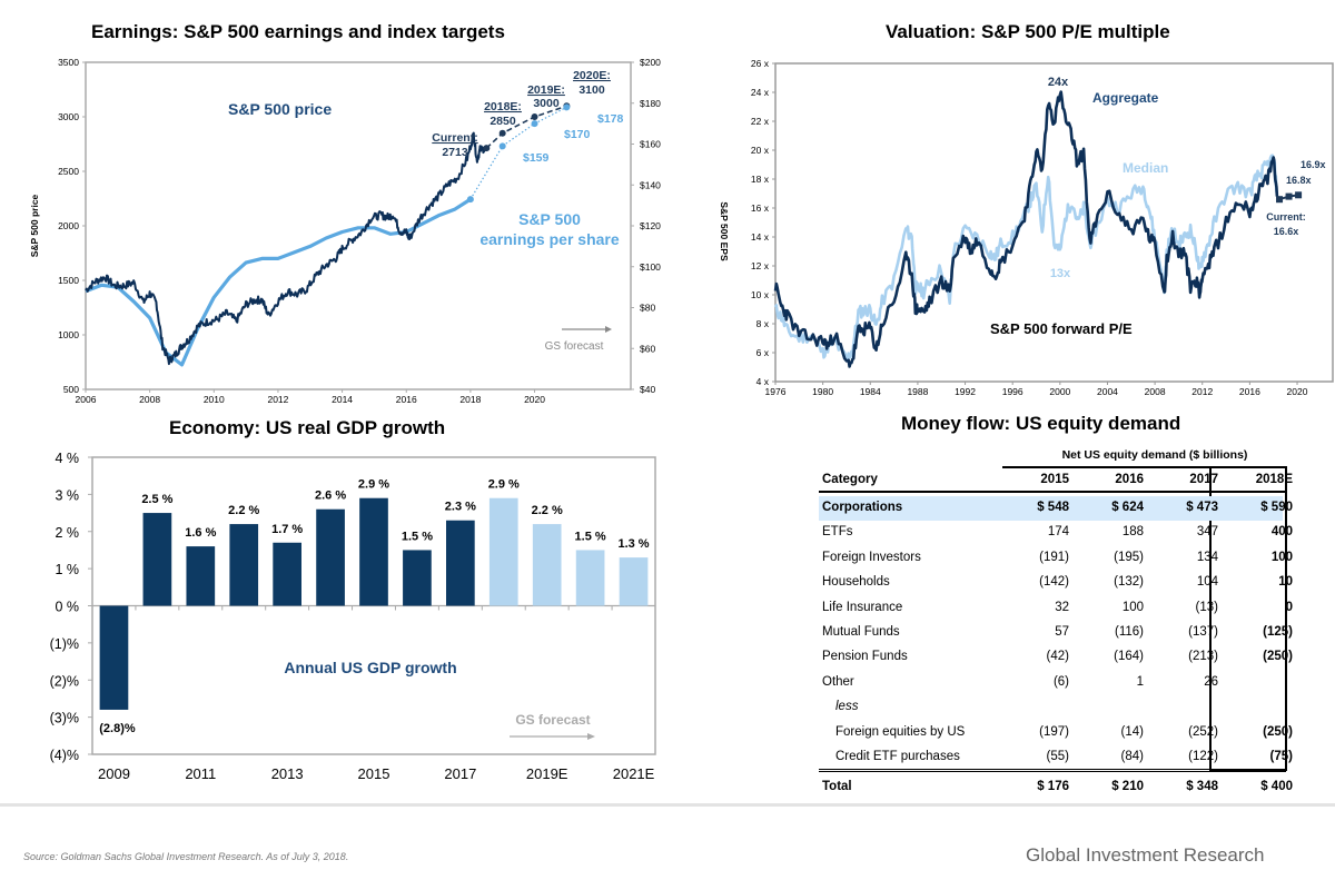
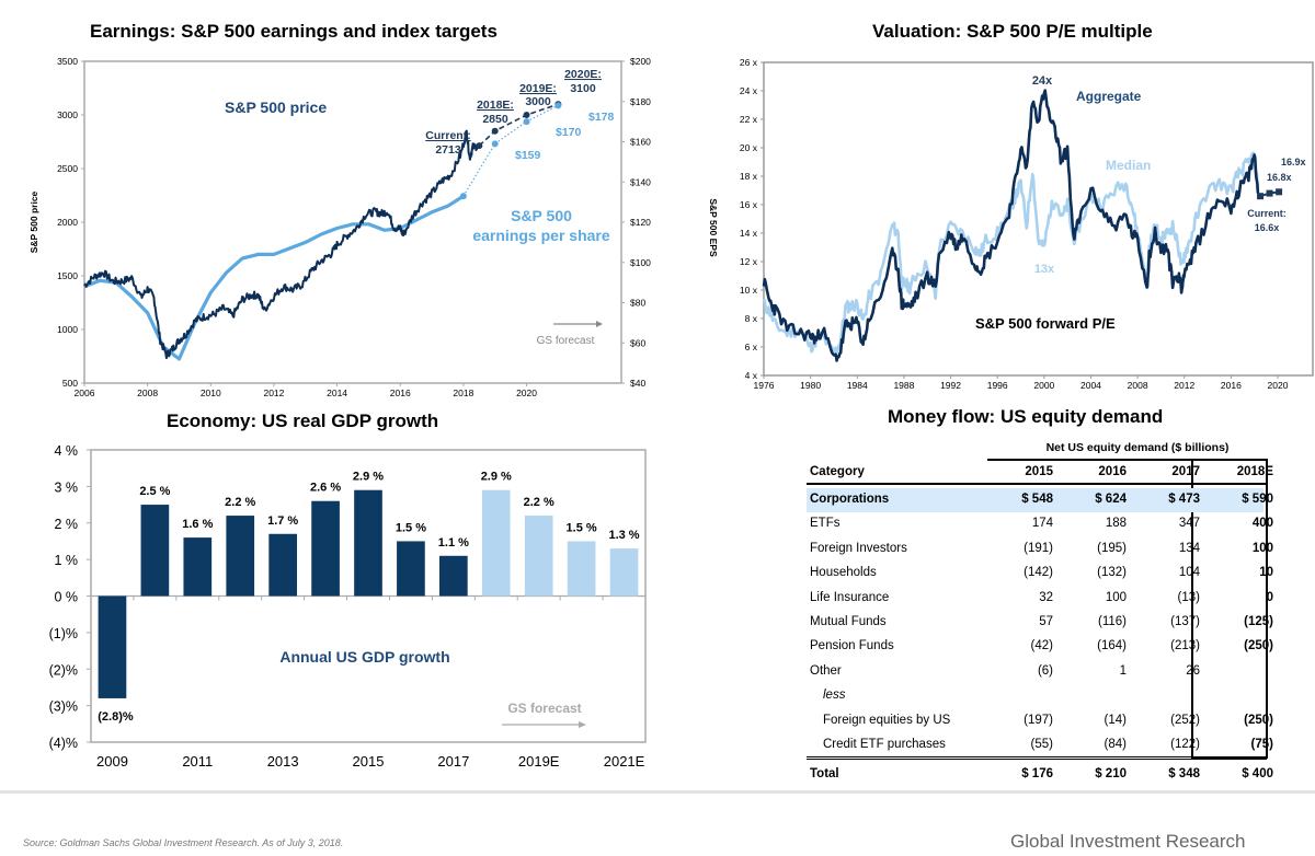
Economy: US real GDP growth/2017: 2.3 -> 1.1
